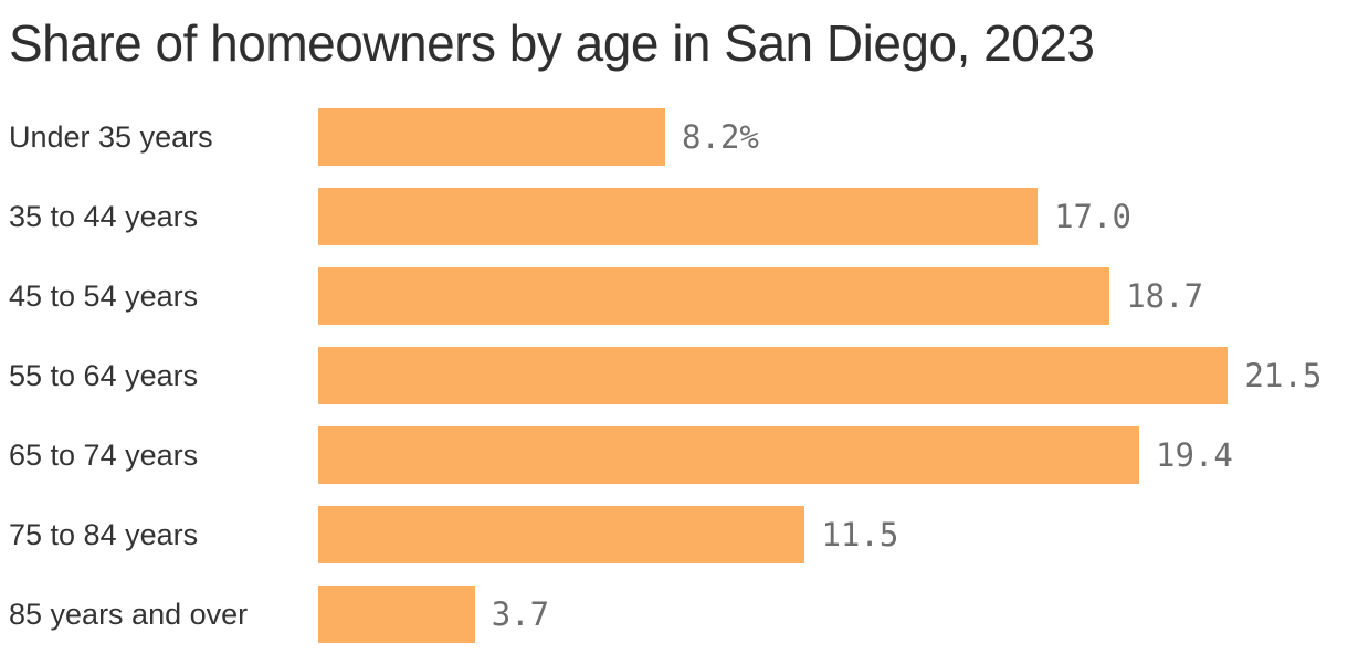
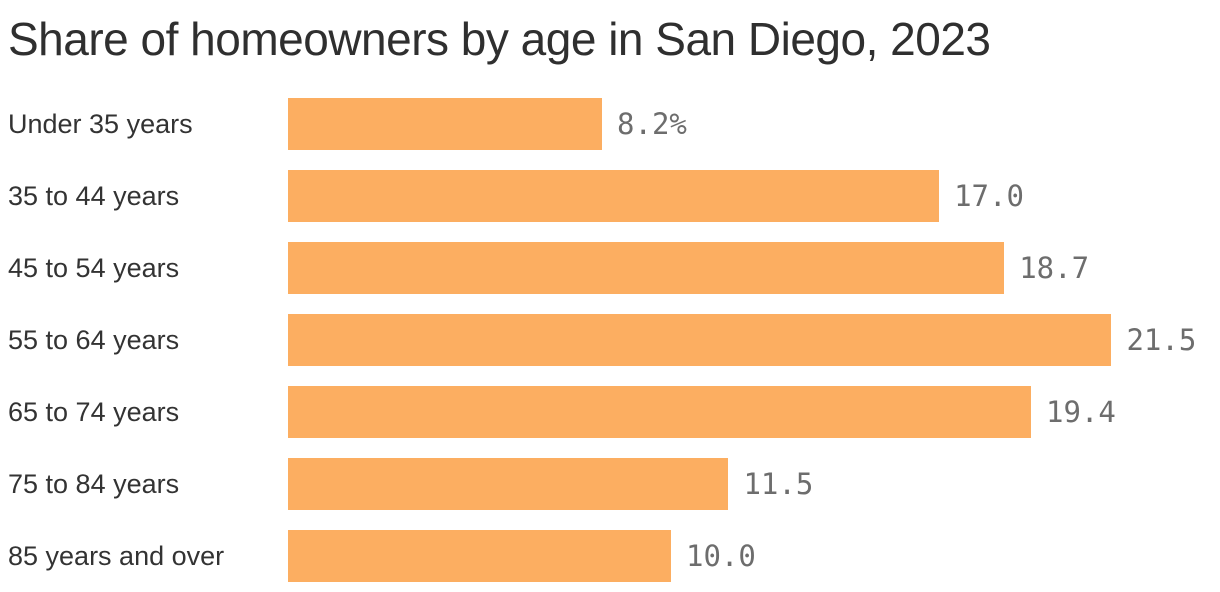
85 years and over: 3.7 -> 10.0
